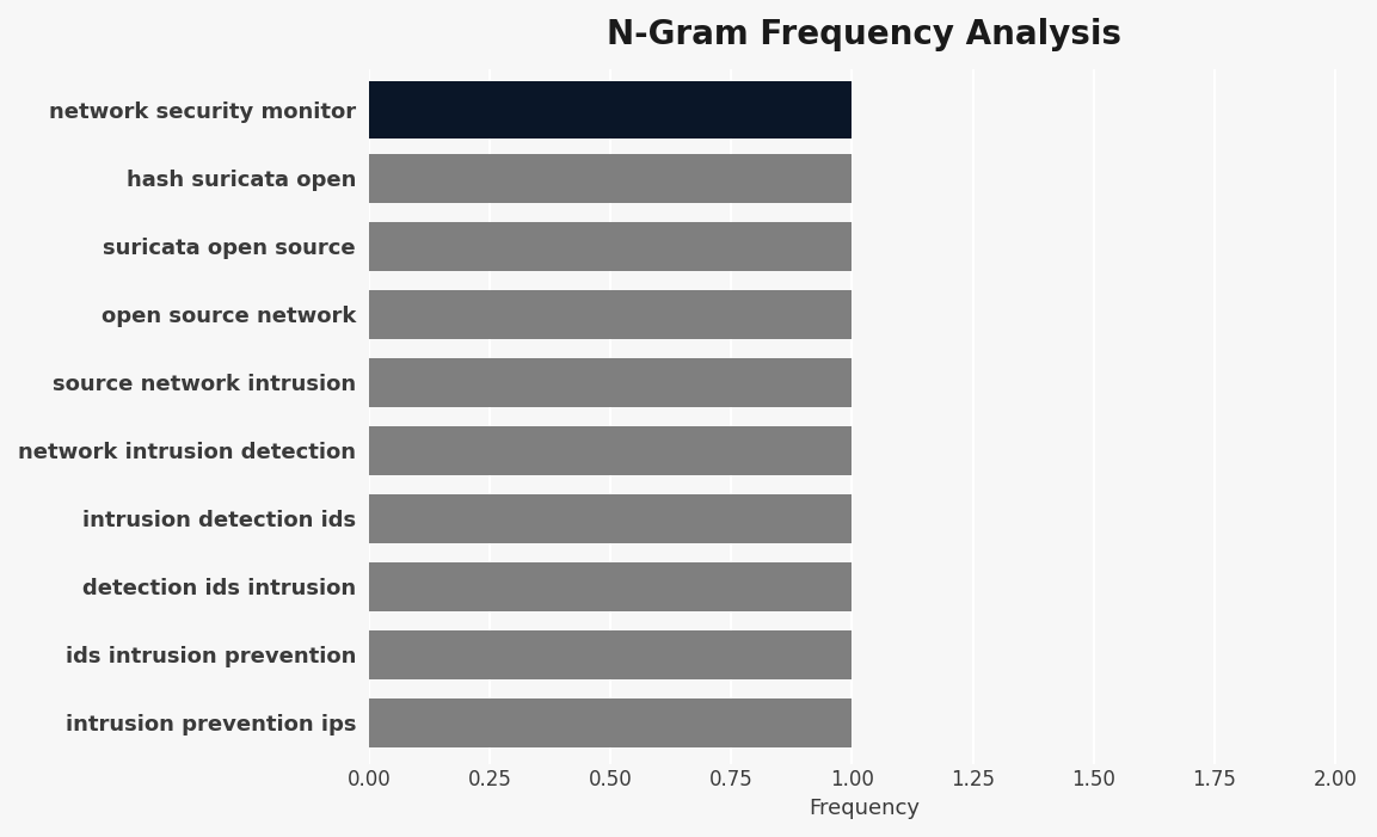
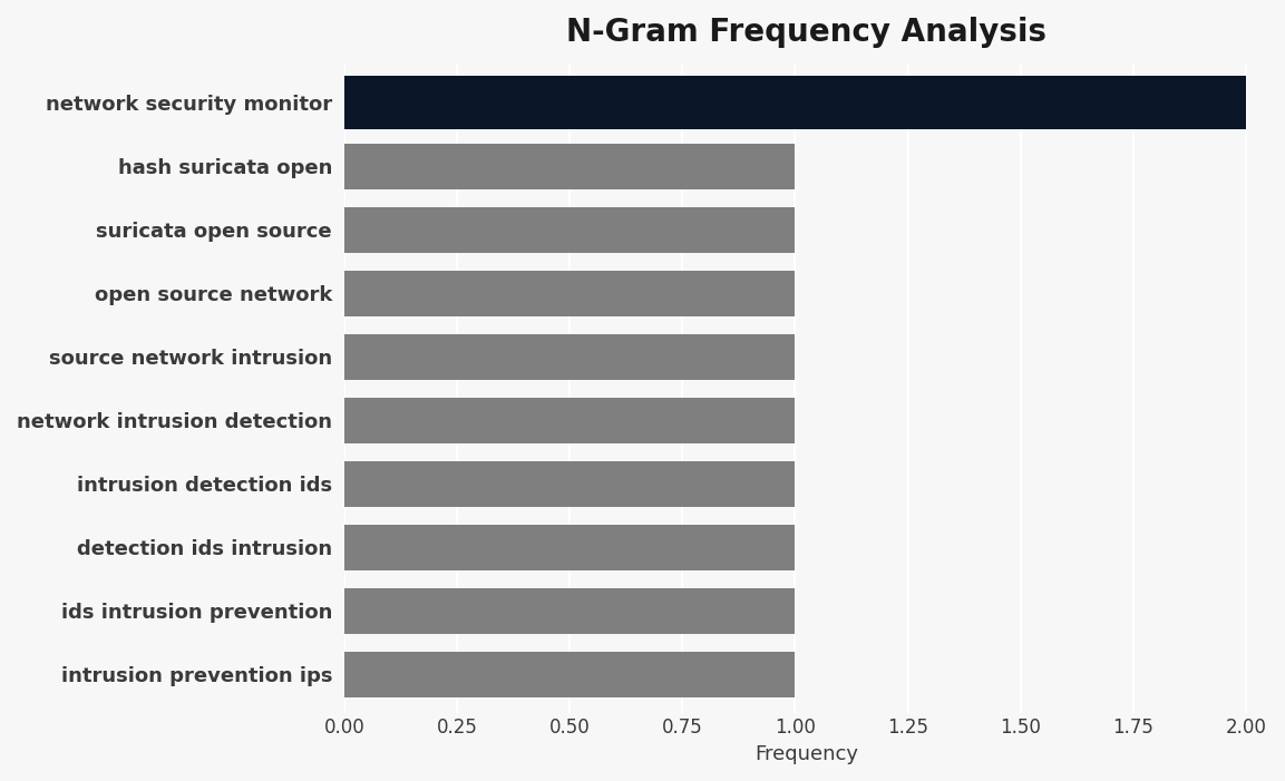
network security monitor: 1 -> 2
